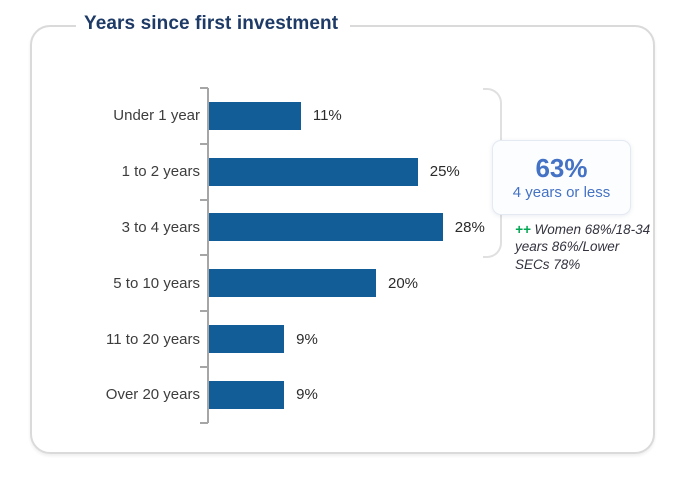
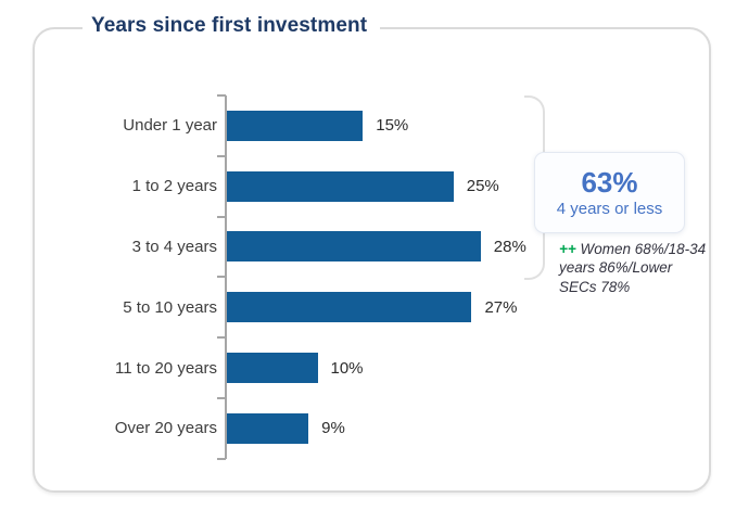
Under 1 year: 11% -> 15%
5 to 10 years: 20% -> 27%
11 to 20 years: 9% -> 10%
